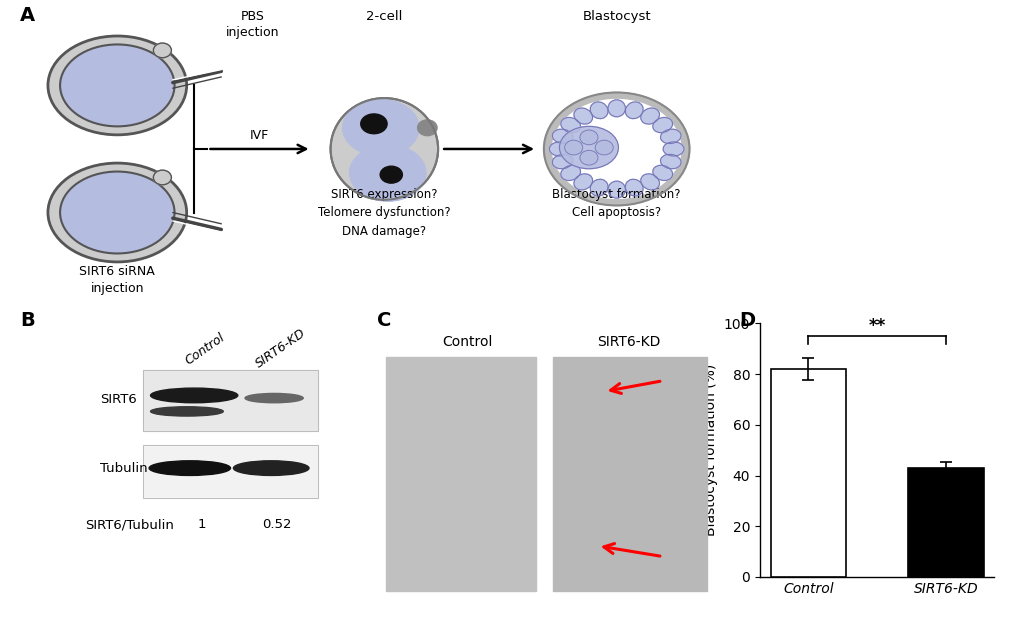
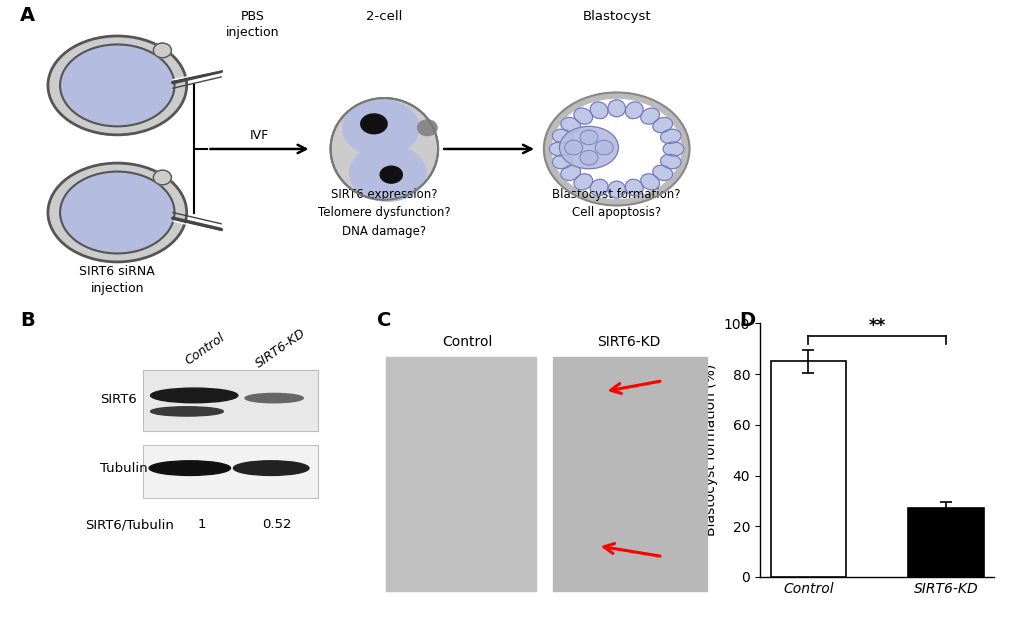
Control: 82 -> 85
SIRT6-KD: 43 -> 27
